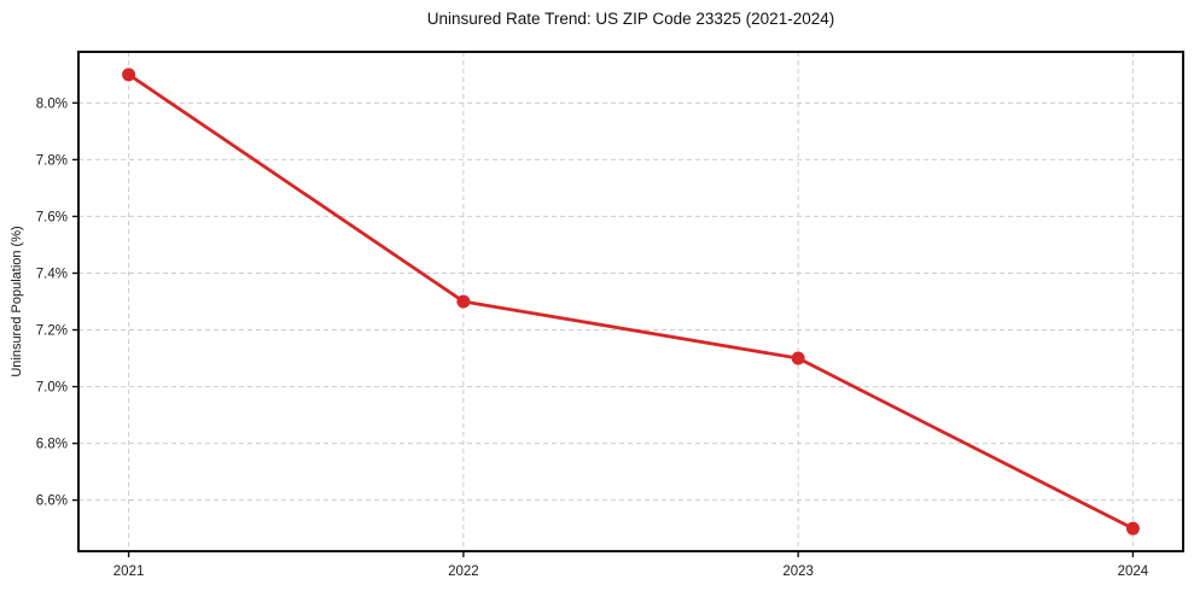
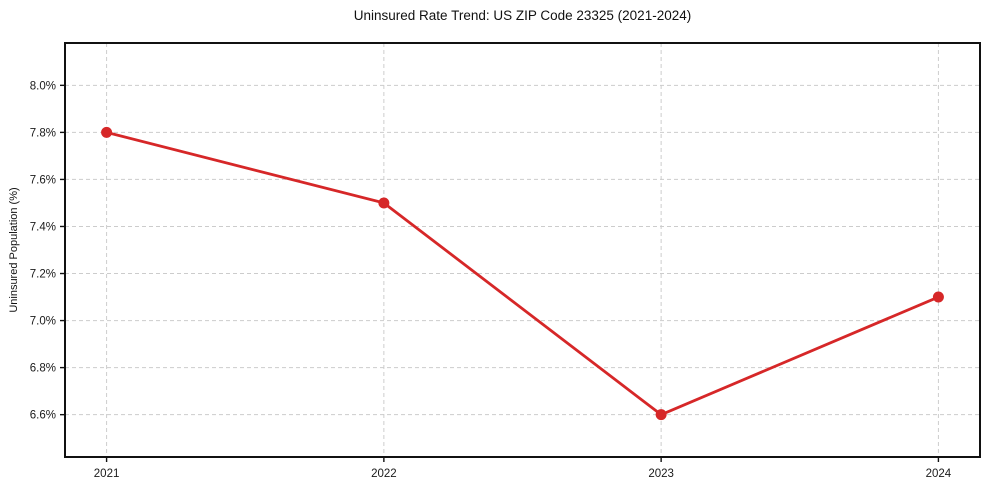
2021: 8.1% -> 7.8%
2022: 7.3% -> 7.5%
2023: 7.1% -> 6.6%
2024: 6.5% -> 7.1%
